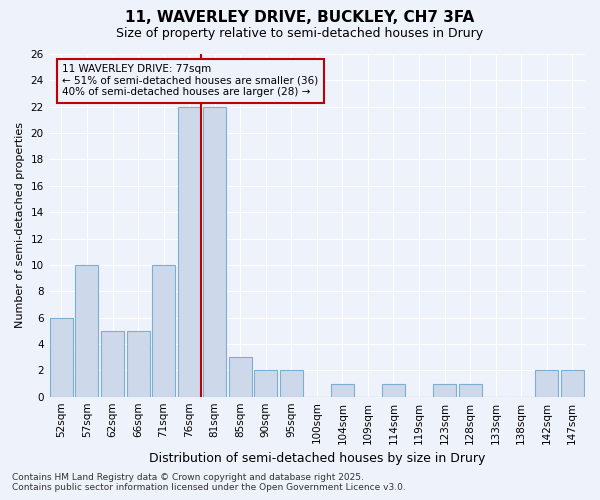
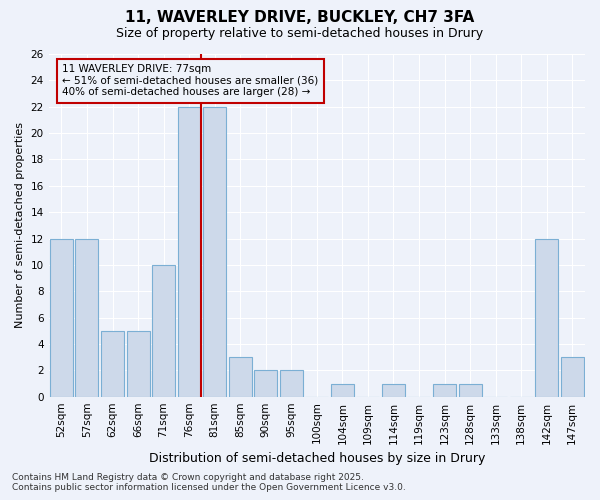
52sqm: 6 -> 12
57sqm: 10 -> 12
142sqm: 2 -> 12
147sqm: 2 -> 3
